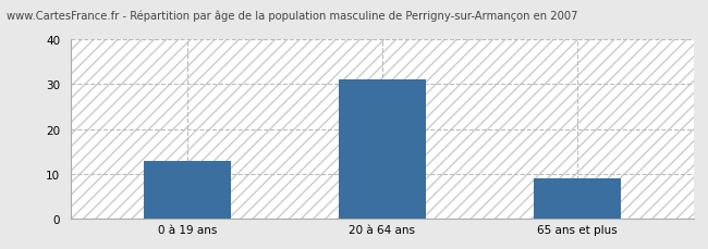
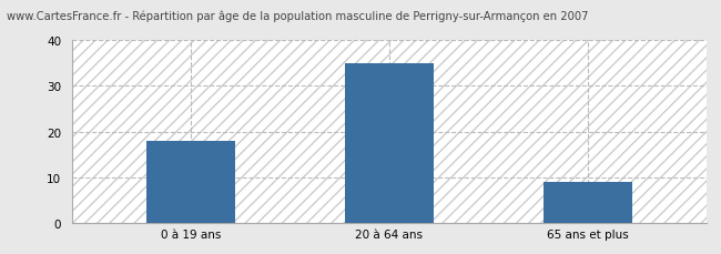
0 à 19 ans: 13 -> 18
20 à 64 ans: 31 -> 35
